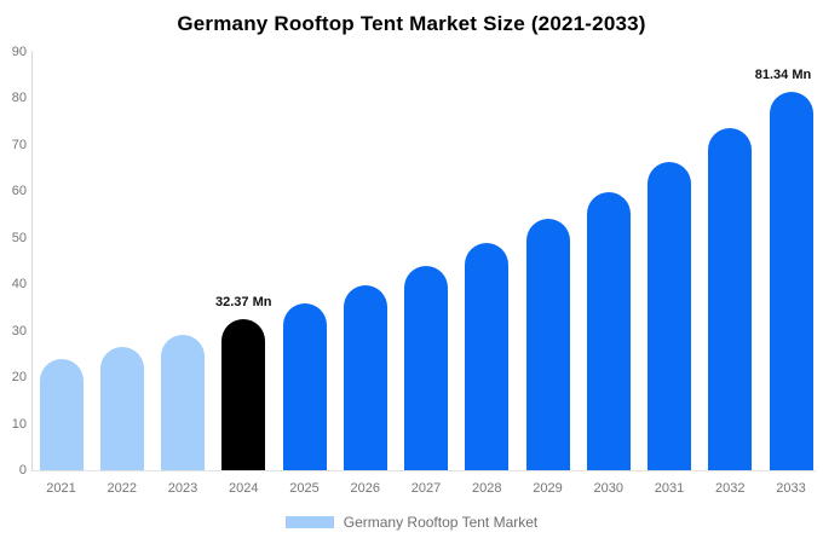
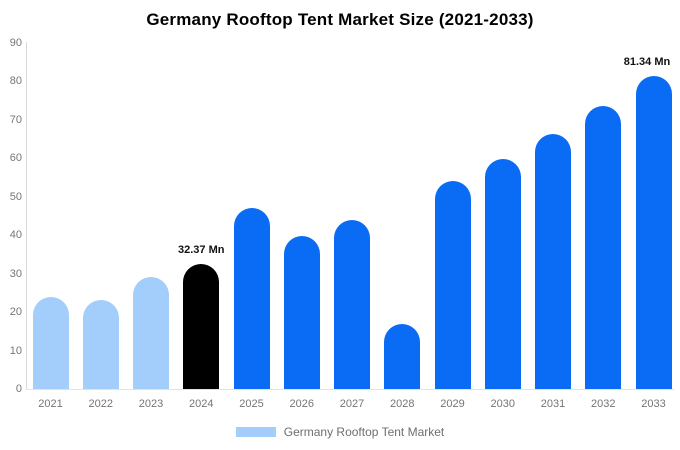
2022: 26 -> 23
2025: 36 -> 47
2028: 49 -> 17
